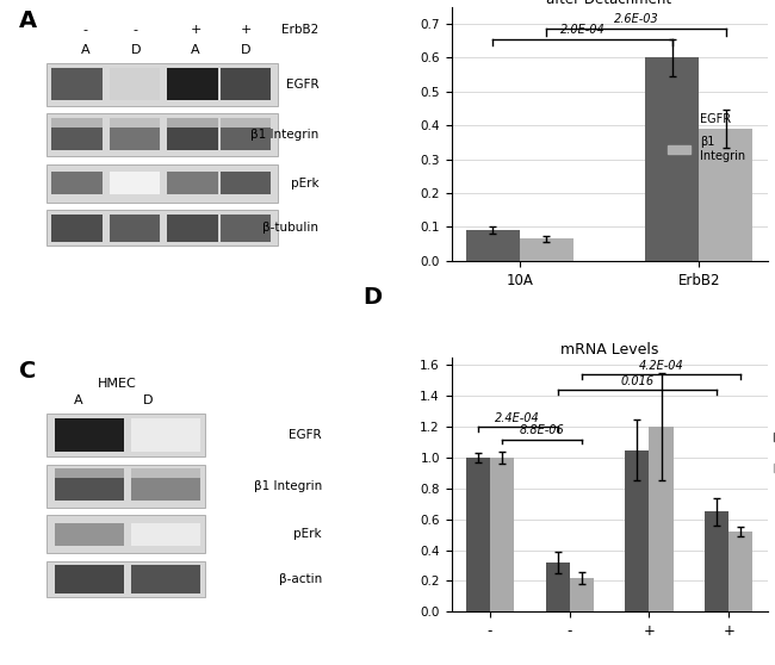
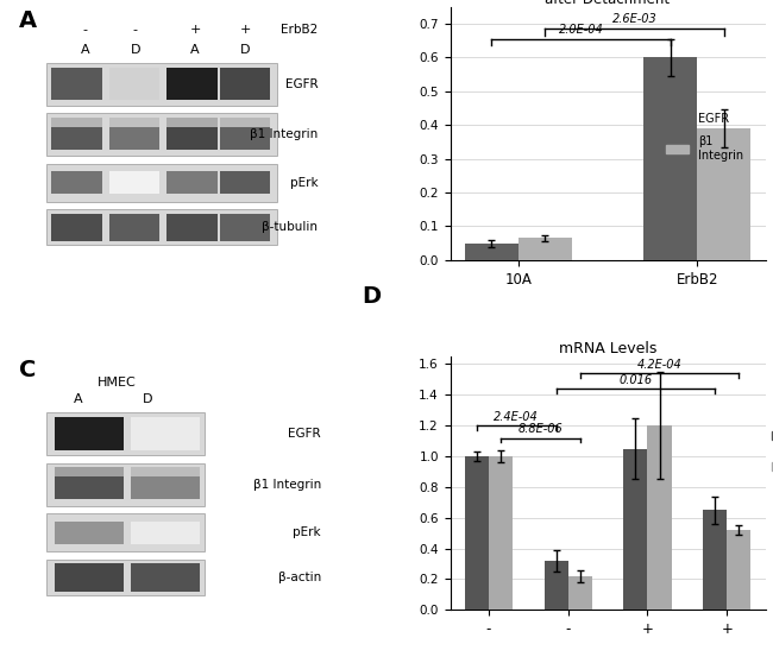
EGFR/10A: 0.09 -> 0.05
